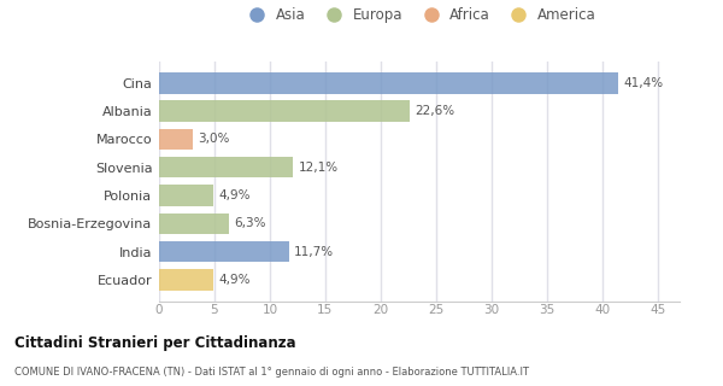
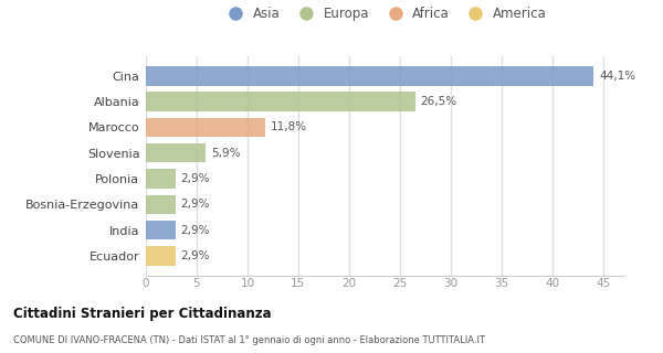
Cina: 41,4% -> 44,1%
Albania: 22,6% -> 26,5%
Marocco: 3,0% -> 11,8%
Slovenia: 12,1% -> 5,9%
Polonia: 4,9% -> 2,9%
Bosnia-Erzegovina: 6,3% -> 2,9%
India: 11,7% -> 2,9%
Ecuador: 4,9% -> 2,9%
